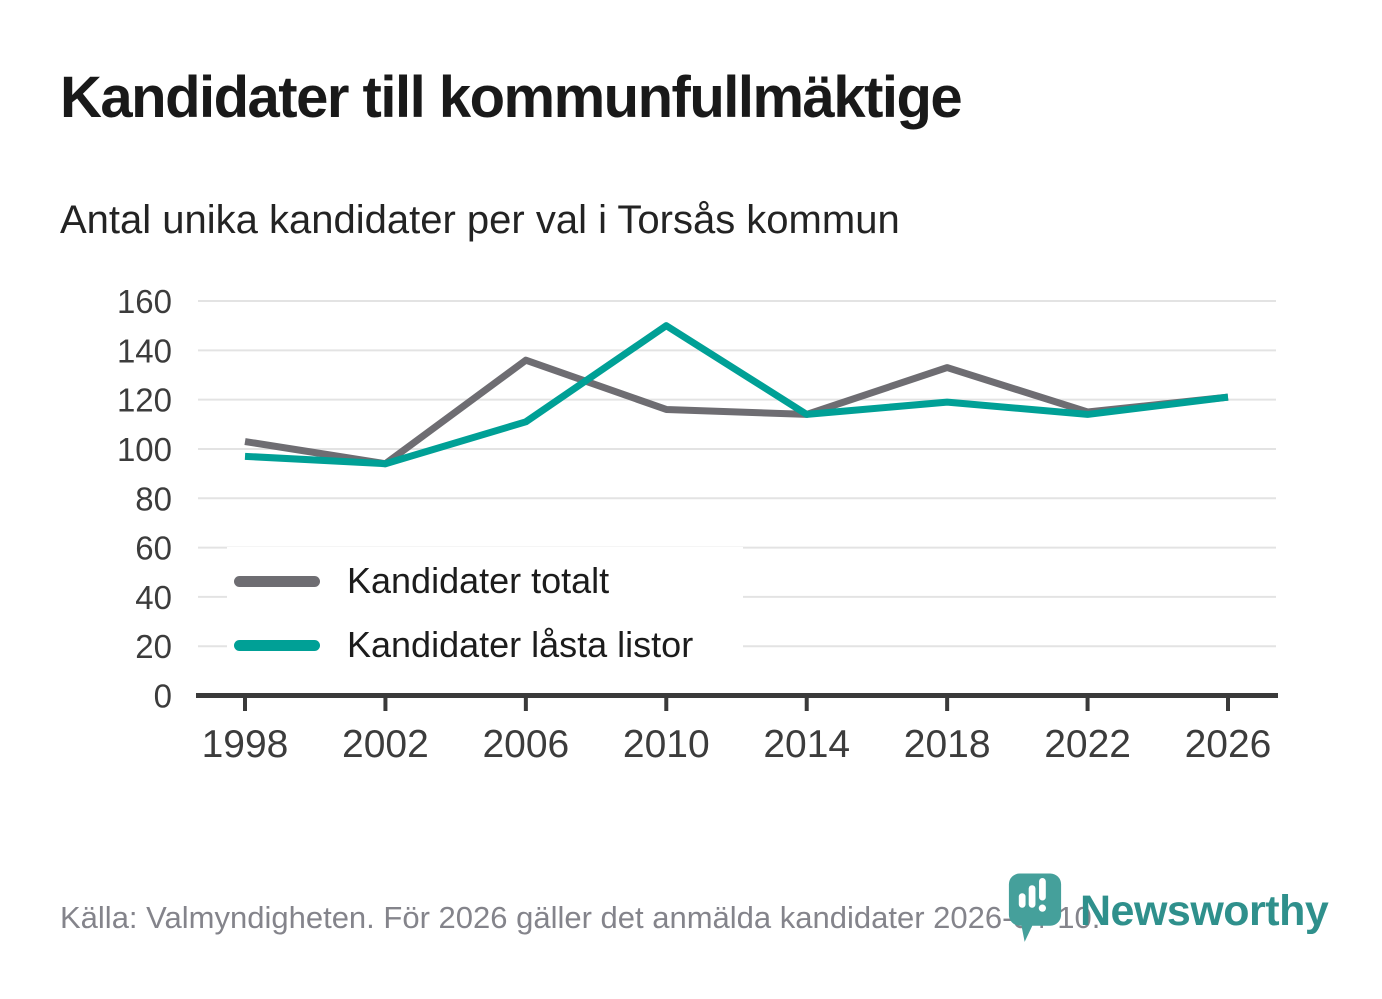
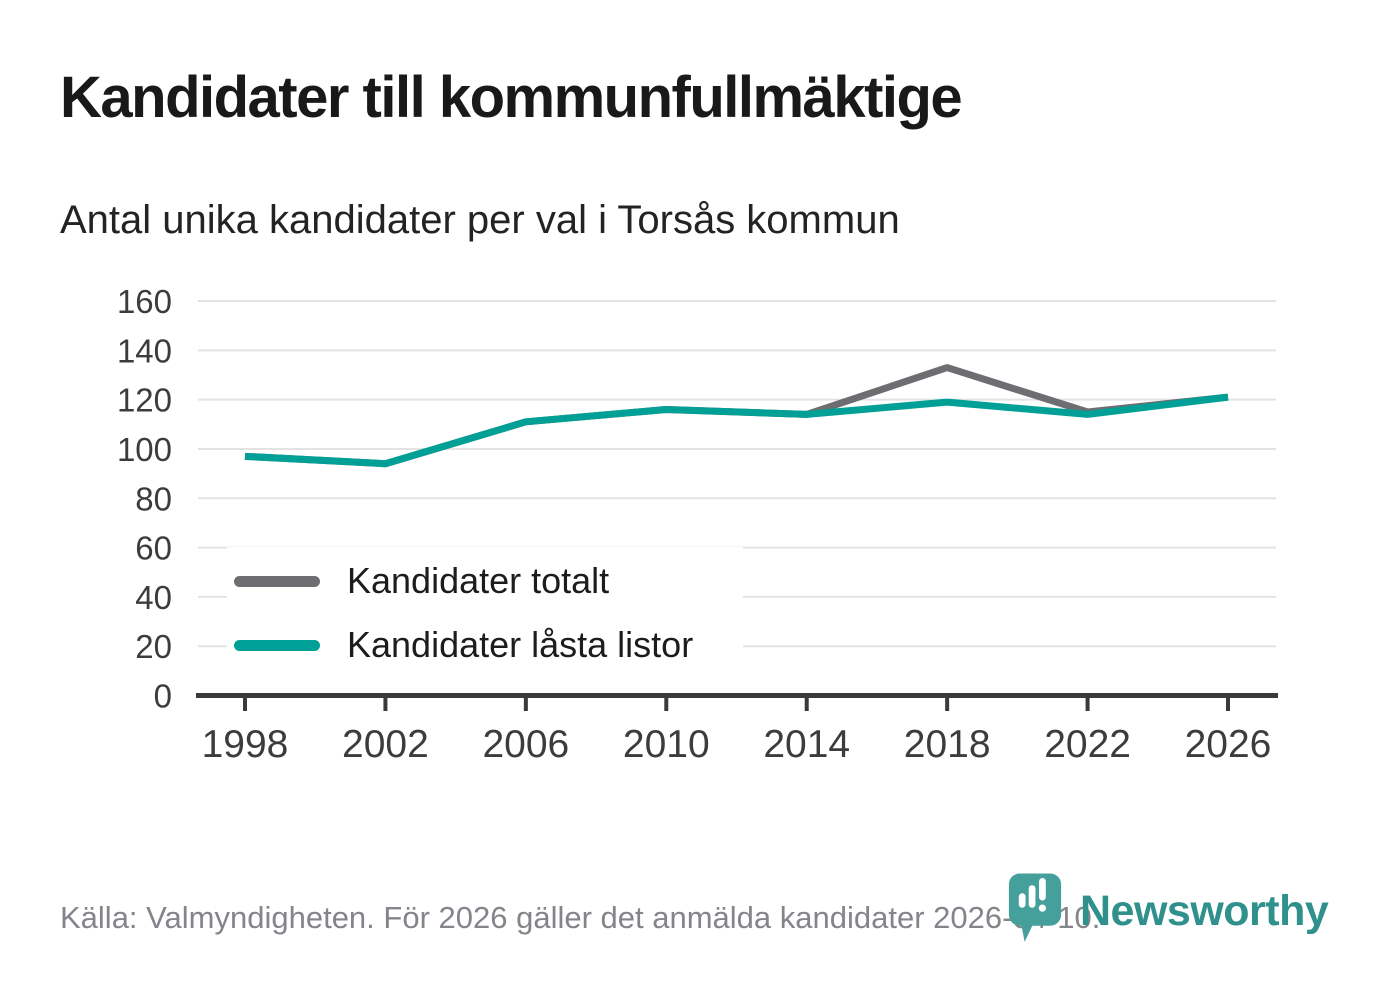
Kandidater totalt/1998: 103 -> 97
Kandidater totalt/2006: 136 -> 111
Kandidater låsta listor/2010: 150 -> 116
